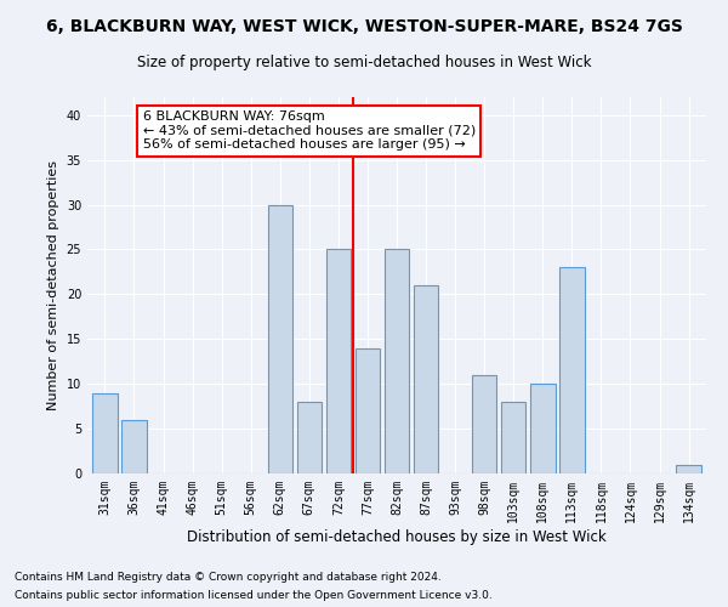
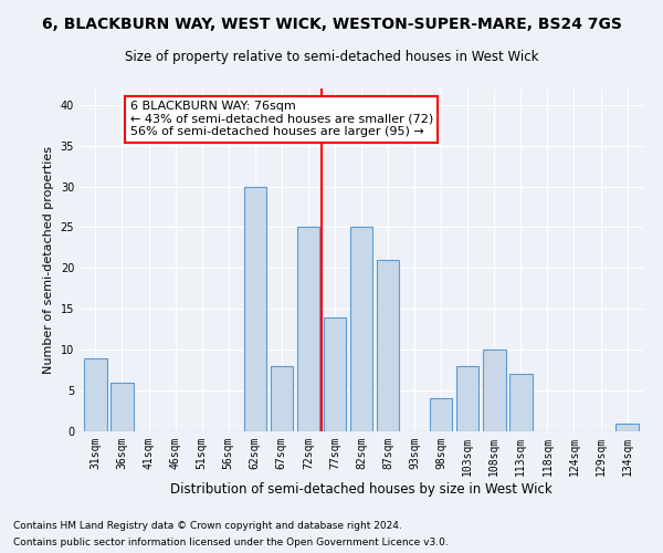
98sqm: 11 -> 4
113sqm: 23 -> 7
